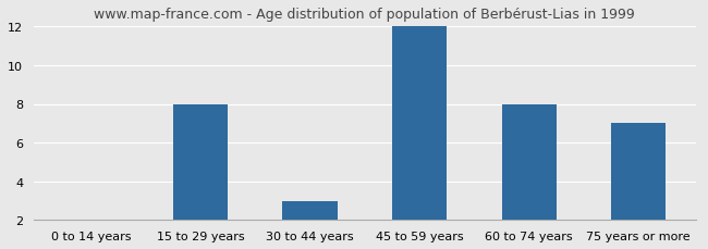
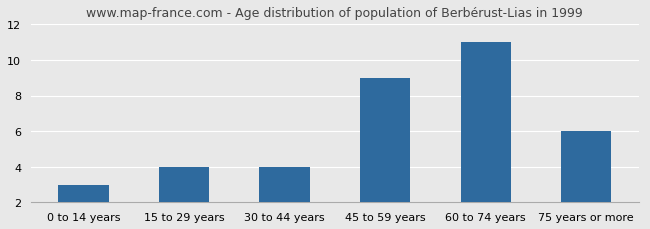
0 to 14 years: 2 -> 3
15 to 29 years: 8 -> 4
30 to 44 years: 3 -> 4
45 to 59 years: 12 -> 9
60 to 74 years: 8 -> 11
75 years or more: 7 -> 6
